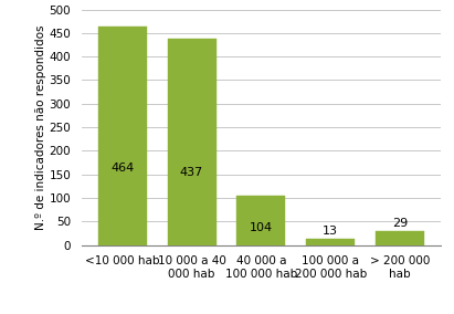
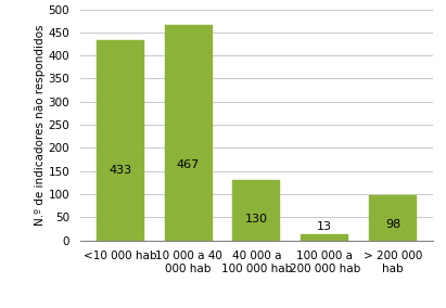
<10 000 hab: 464 -> 433
10 000 a 40 000 hab: 437 -> 467
40 000 a 100 000 hab: 104 -> 130
> 200 000 hab: 29 -> 98
